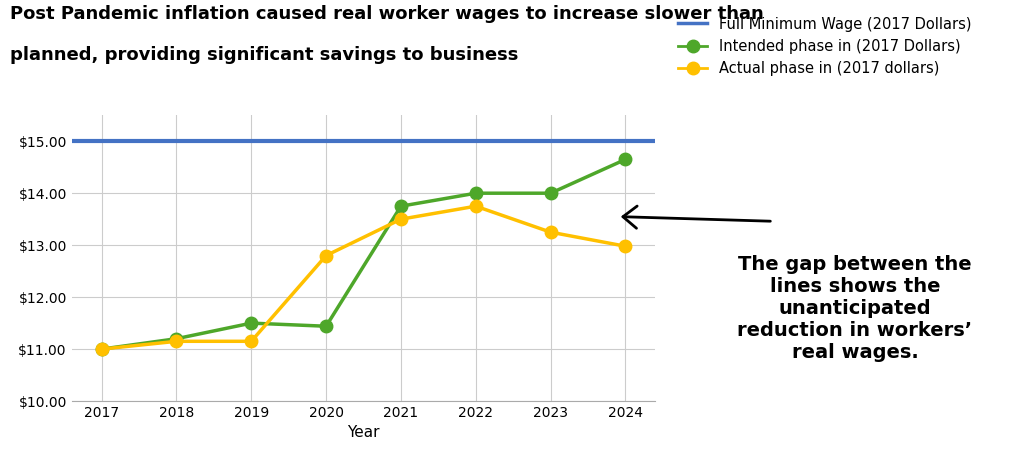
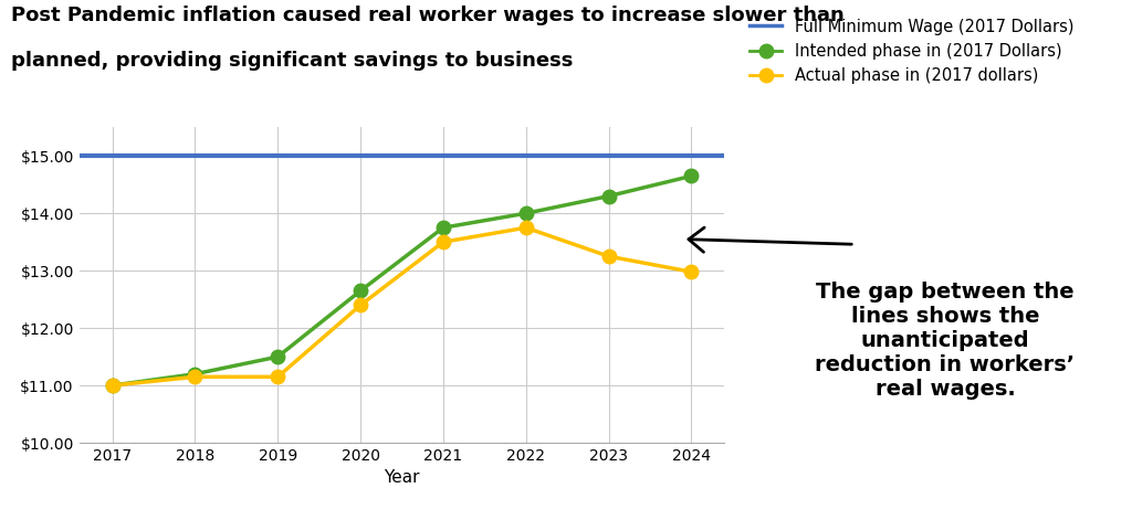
Intended phase in (2017 Dollars)/2020: $11.44 -> $12.65
Actual phase in (2017 dollars)/2020: $12.80 -> $12.40
Intended phase in (2017 Dollars)/2023: $14.00 -> $14.30
